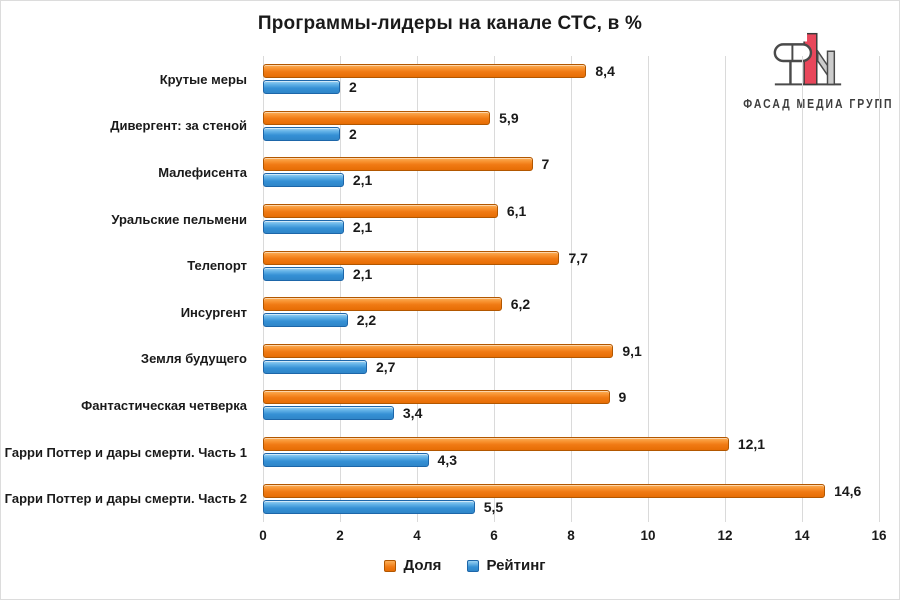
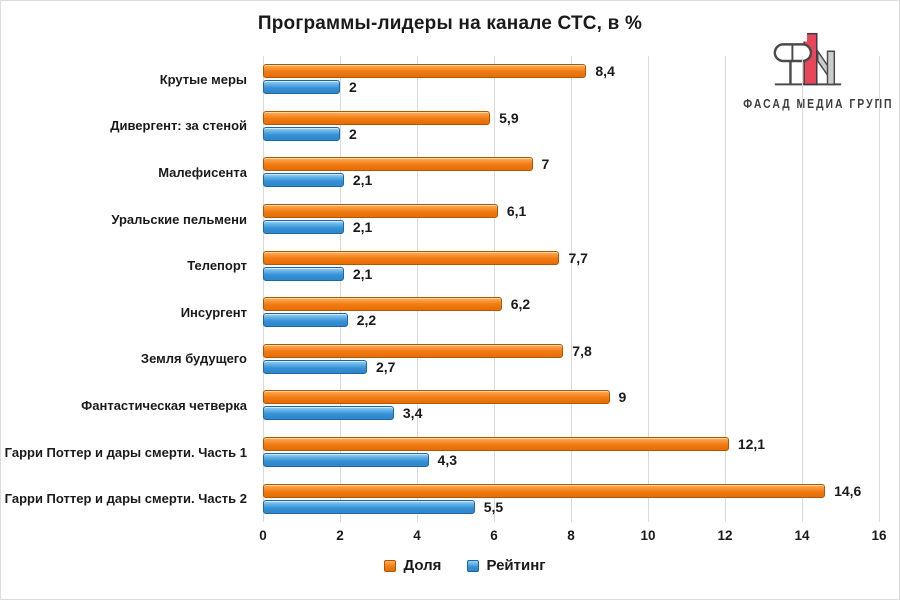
Доля/Земля будущего: 9,1 -> 7,8
